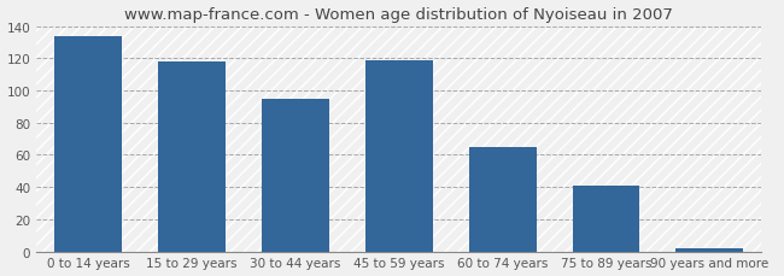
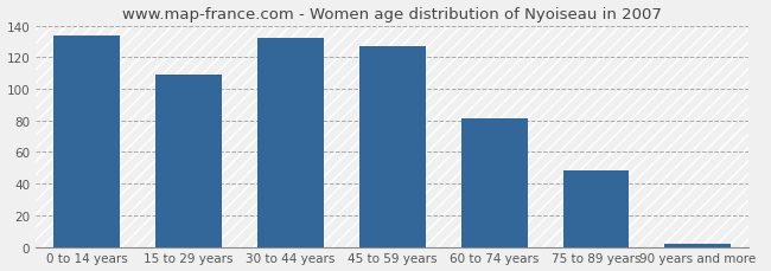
15 to 29 years: 118 -> 109
30 to 44 years: 95 -> 132
45 to 59 years: 119 -> 127
60 to 74 years: 65 -> 81
75 to 89 years: 41 -> 48
